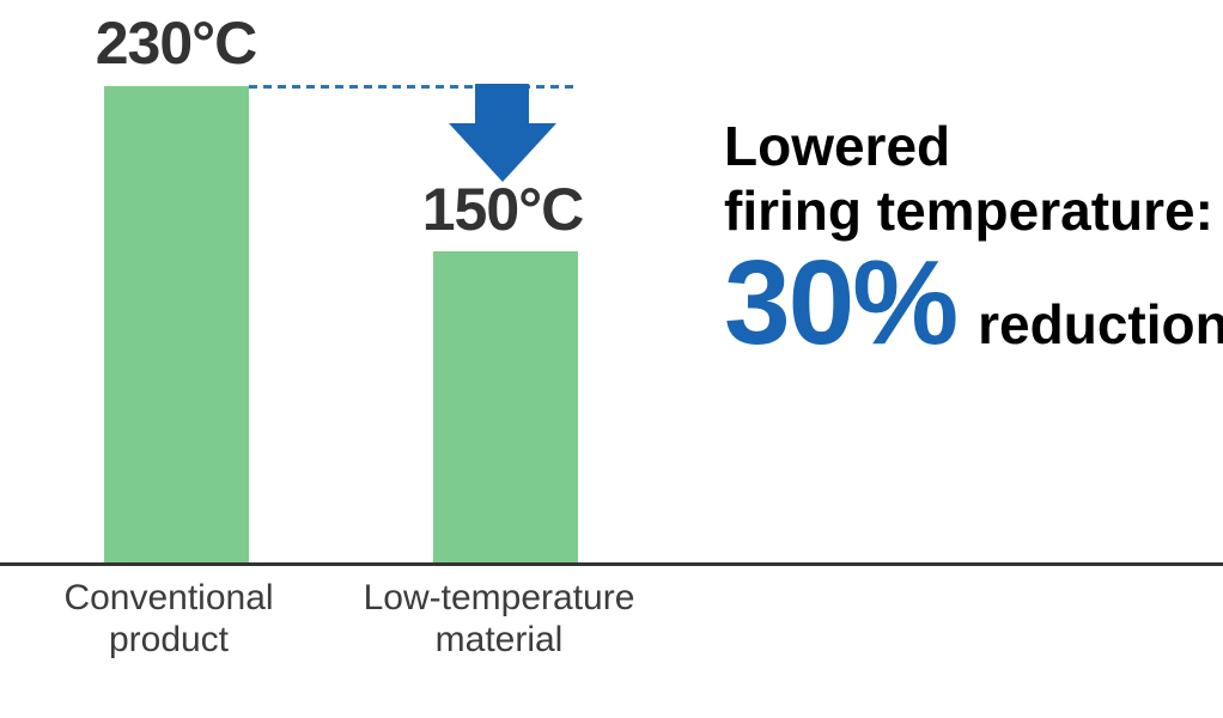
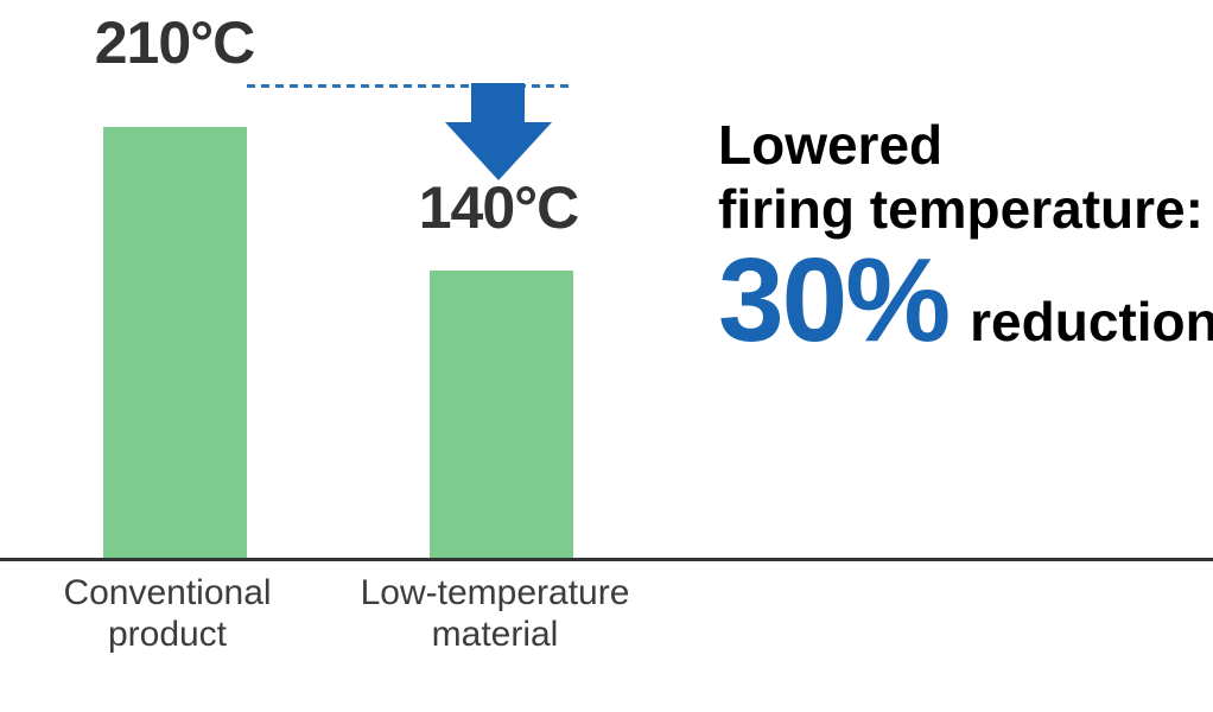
Conventional product: 230°C -> 210°C
Low-temperature material: 150°C -> 140°C
